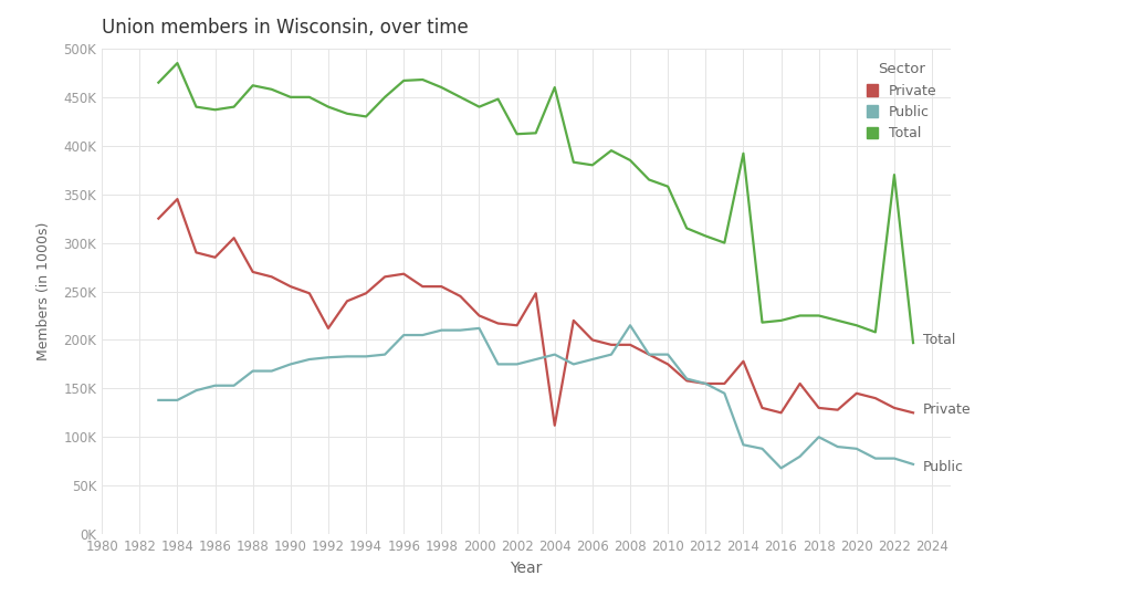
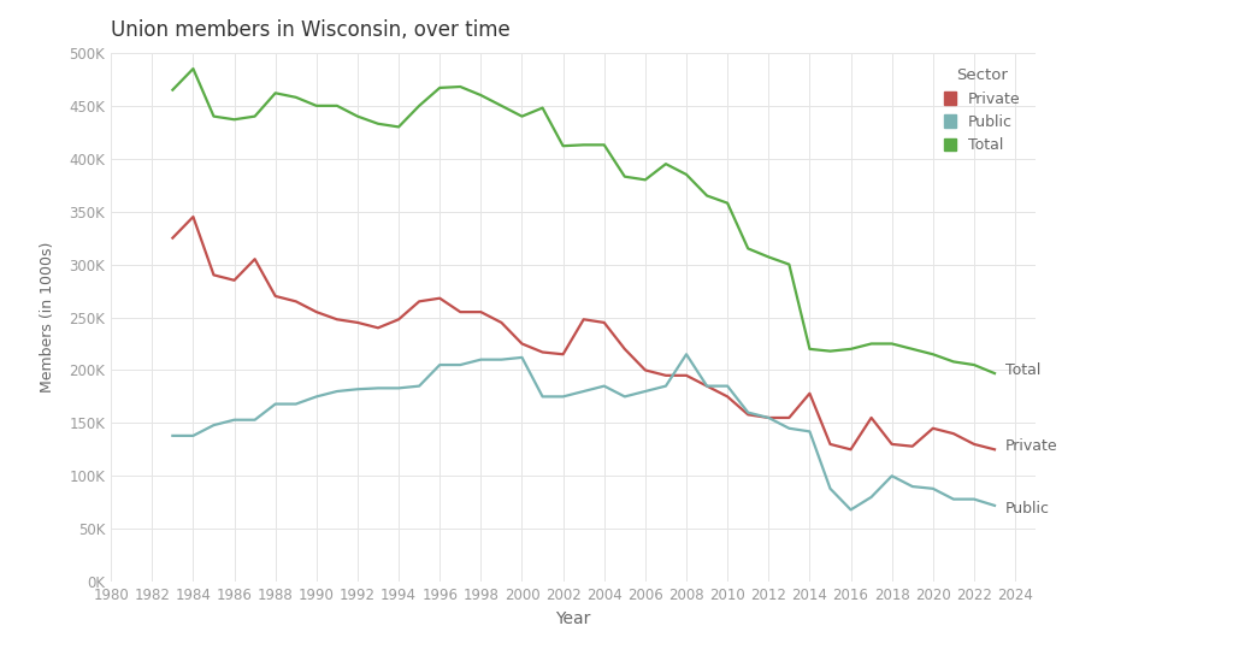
Private/1992: 212K -> 245K
Private/2004: 112K -> 245K
Total/2004: 460K -> 413K
Public/2014: 92K -> 142K
Total/2014: 392K -> 220K
Total/2022: 370K -> 205K
